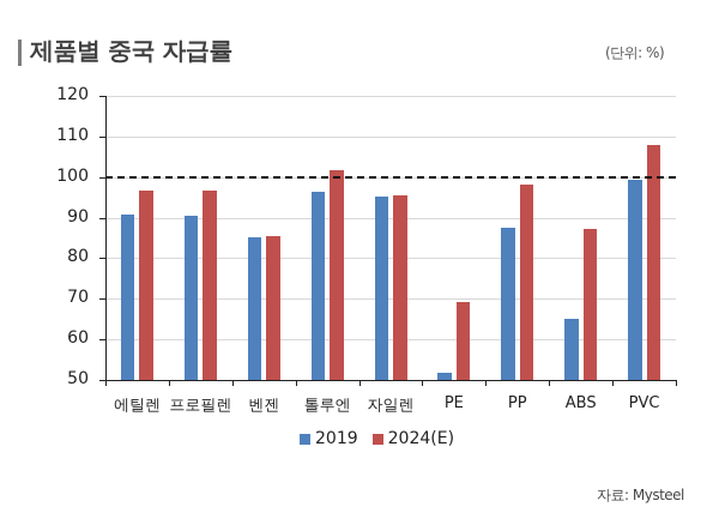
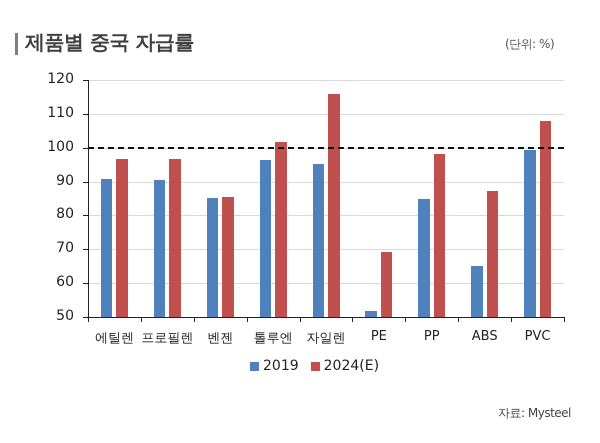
2024(E)/자일렌: 96 -> 116
2019/PP: 88 -> 85
